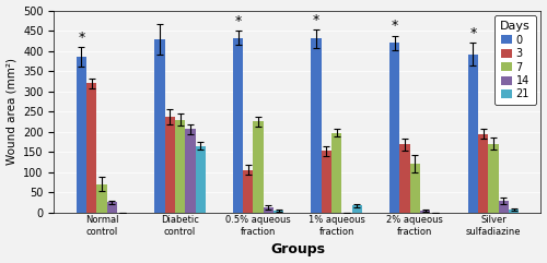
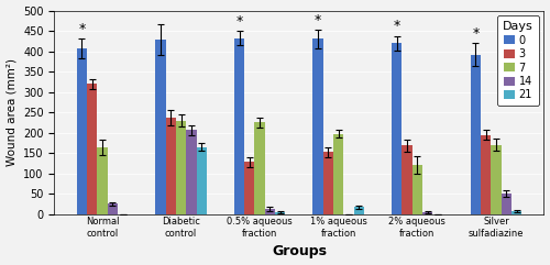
0/Normal control: 385 -> 407
7/Normal control: 70 -> 164
3/0.5% aqueous fraction: 105 -> 128
14/Silver sulfadiazine: 30 -> 50
